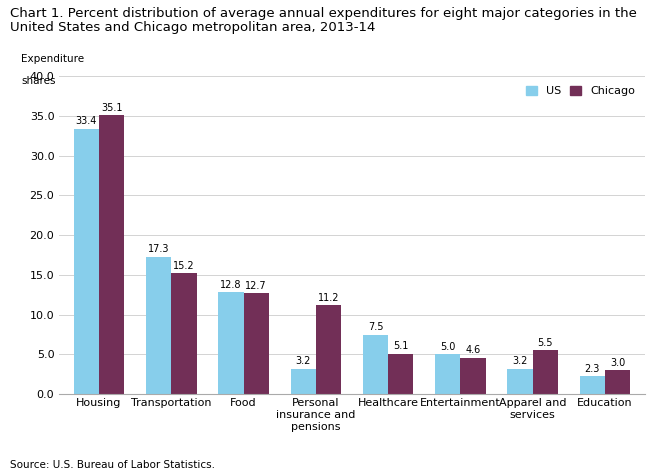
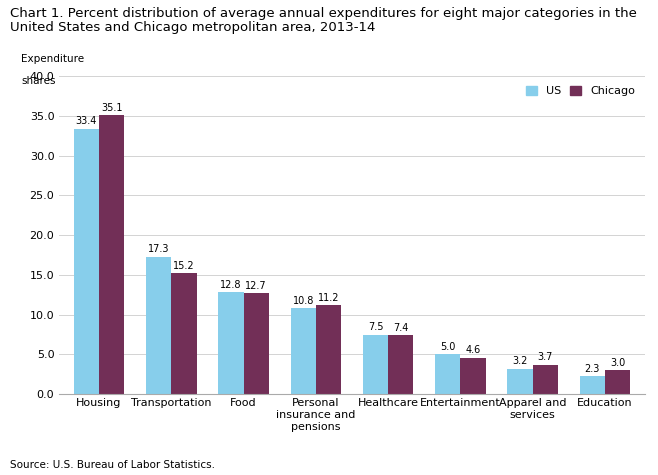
US/Personal insurance and pensions: 3.2 -> 10.8
Chicago/Healthcare: 5.1 -> 7.4
Chicago/Apparel and services: 5.5 -> 3.7
